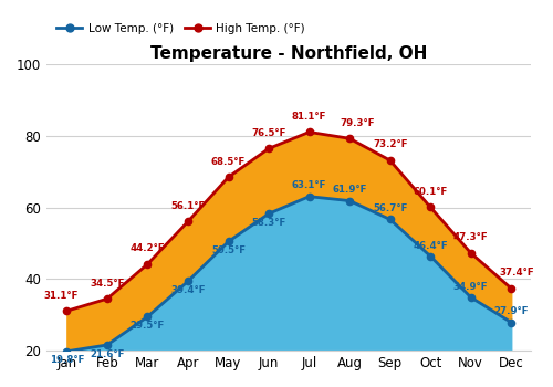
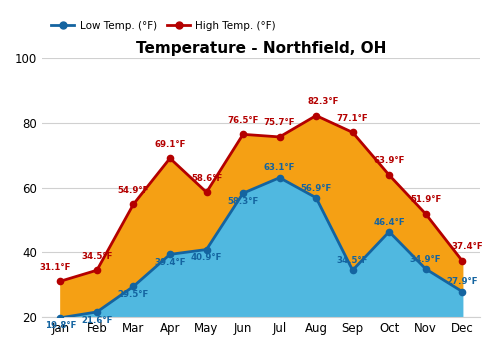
High Temp. (°F)/Mar: 44.2°F -> 54.9°F
High Temp. (°F)/Apr: 56.1°F -> 69.1°F
Low Temp. (°F)/May: 50.5°F -> 40.9°F
High Temp. (°F)/May: 68.5°F -> 58.6°F
High Temp. (°F)/Jul: 81.1°F -> 75.7°F
Low Temp. (°F)/Aug: 61.9°F -> 56.9°F
High Temp. (°F)/Aug: 79.3°F -> 82.3°F
Low Temp. (°F)/Sep: 56.7°F -> 34.5°F
High Temp. (°F)/Sep: 73.2°F -> 77.1°F
High Temp. (°F)/Oct: 60.1°F -> 63.9°F
High Temp. (°F)/Nov: 47.3°F -> 51.9°F
